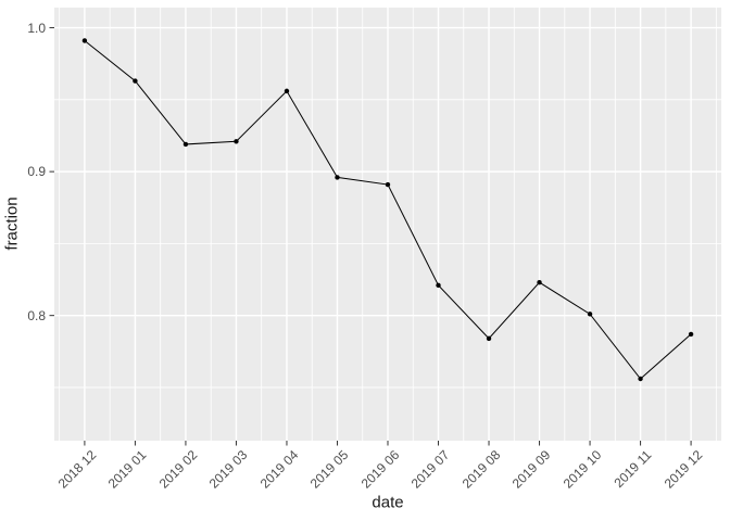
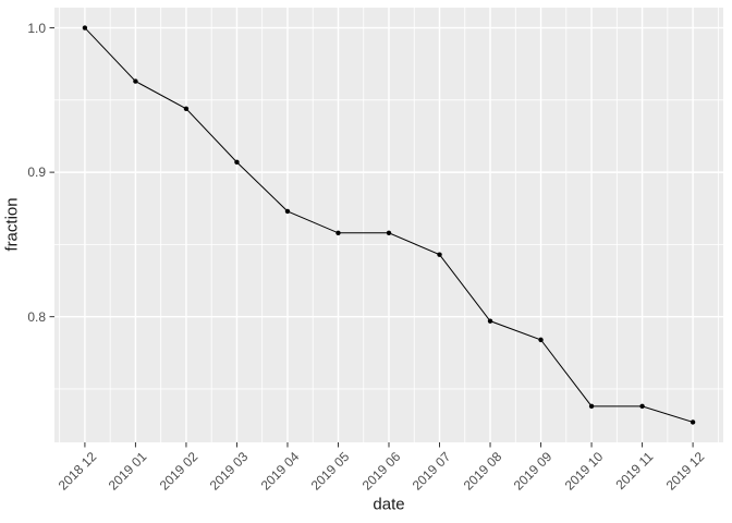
2018 12: 0.991 -> 1.000
2019 02: 0.919 -> 0.944
2019 03: 0.921 -> 0.907
2019 04: 0.956 -> 0.873
2019 05: 0.896 -> 0.858
2019 06: 0.891 -> 0.858
2019 07: 0.821 -> 0.843
2019 08: 0.784 -> 0.797
2019 09: 0.823 -> 0.784
2019 10: 0.801 -> 0.738
2019 11: 0.756 -> 0.738
2019 12: 0.787 -> 0.727
